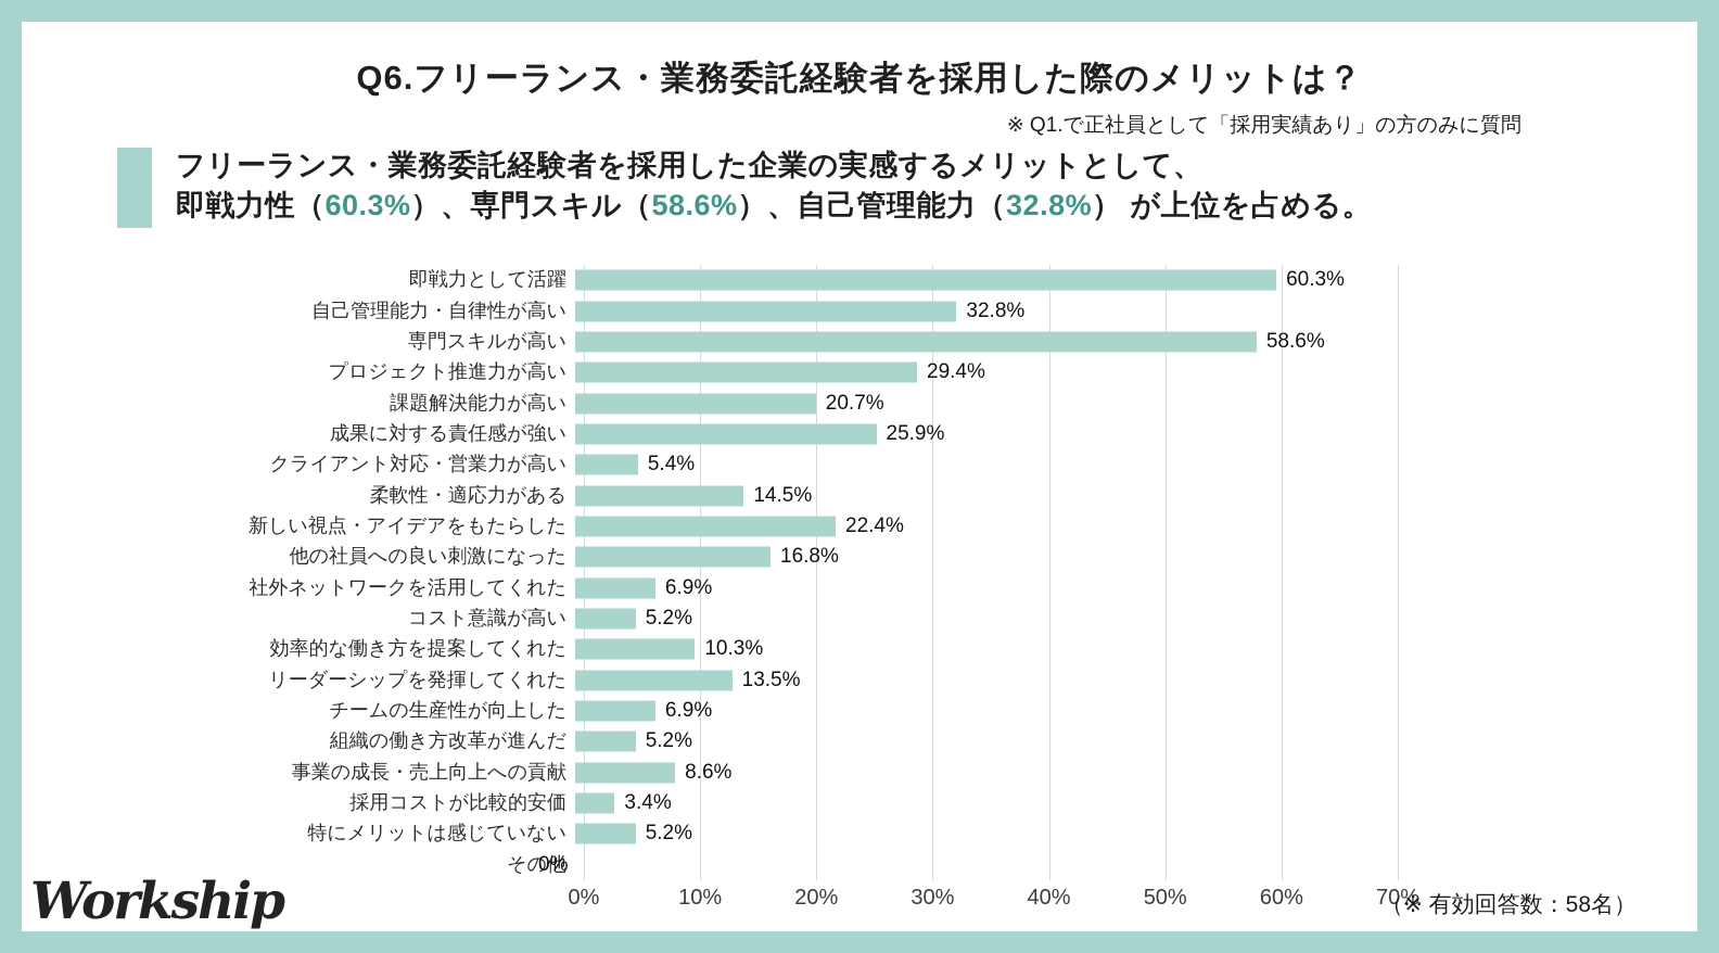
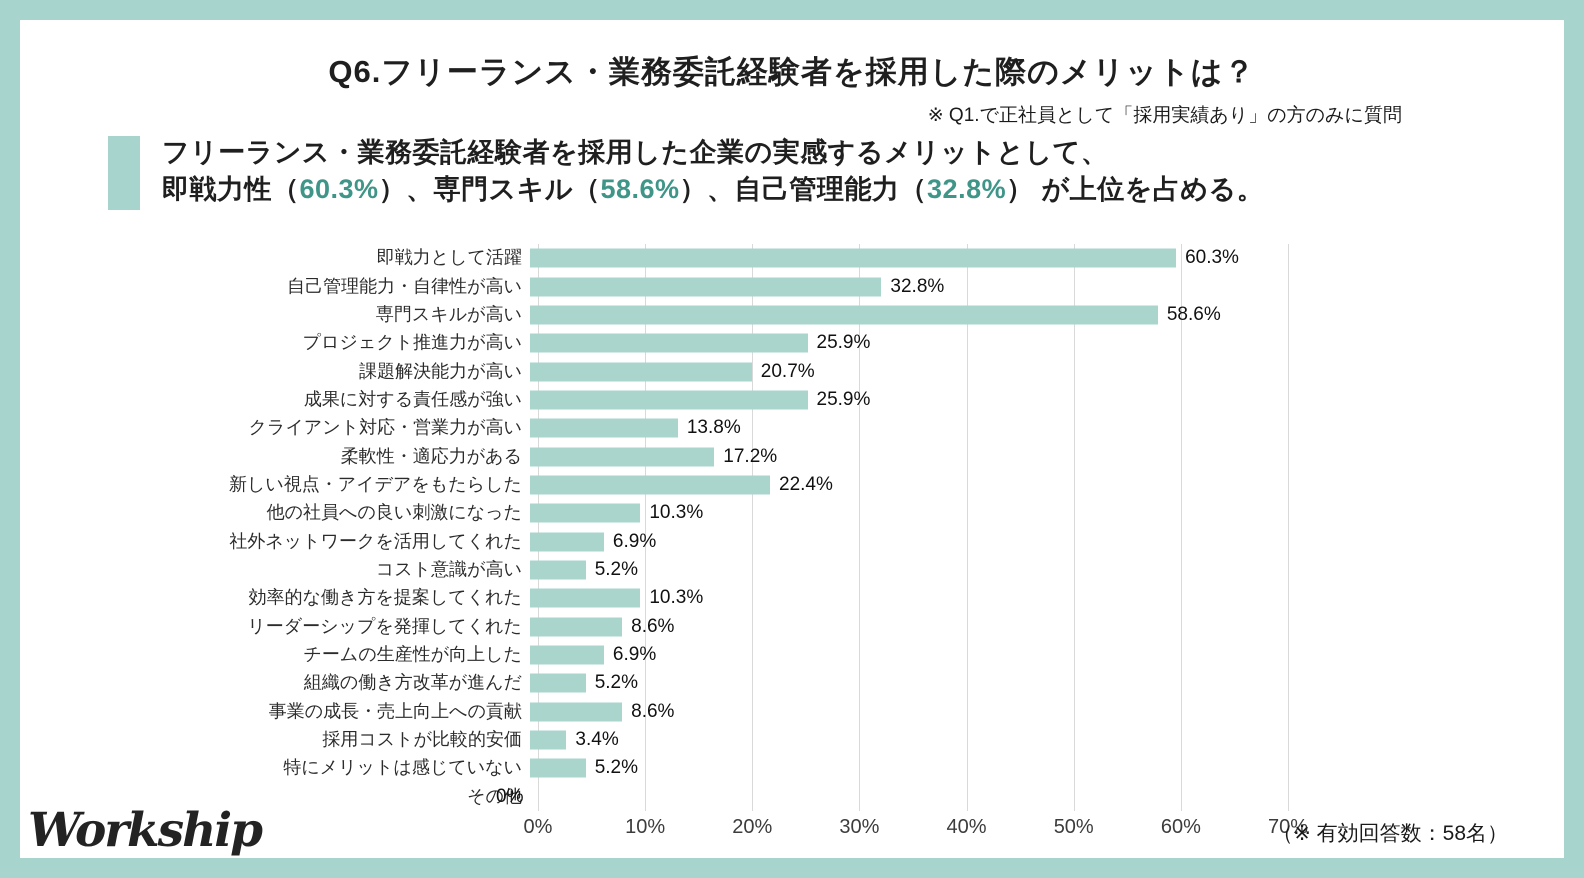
プロジェクト推進力が高い: 29.4% -> 25.9%
クライアント対応・営業力が高い: 5.4% -> 13.8%
柔軟性・適応力がある: 14.5% -> 17.2%
他の社員への良い刺激になった: 16.8% -> 10.3%
リーダーシップを発揮してくれた: 13.5% -> 8.6%
